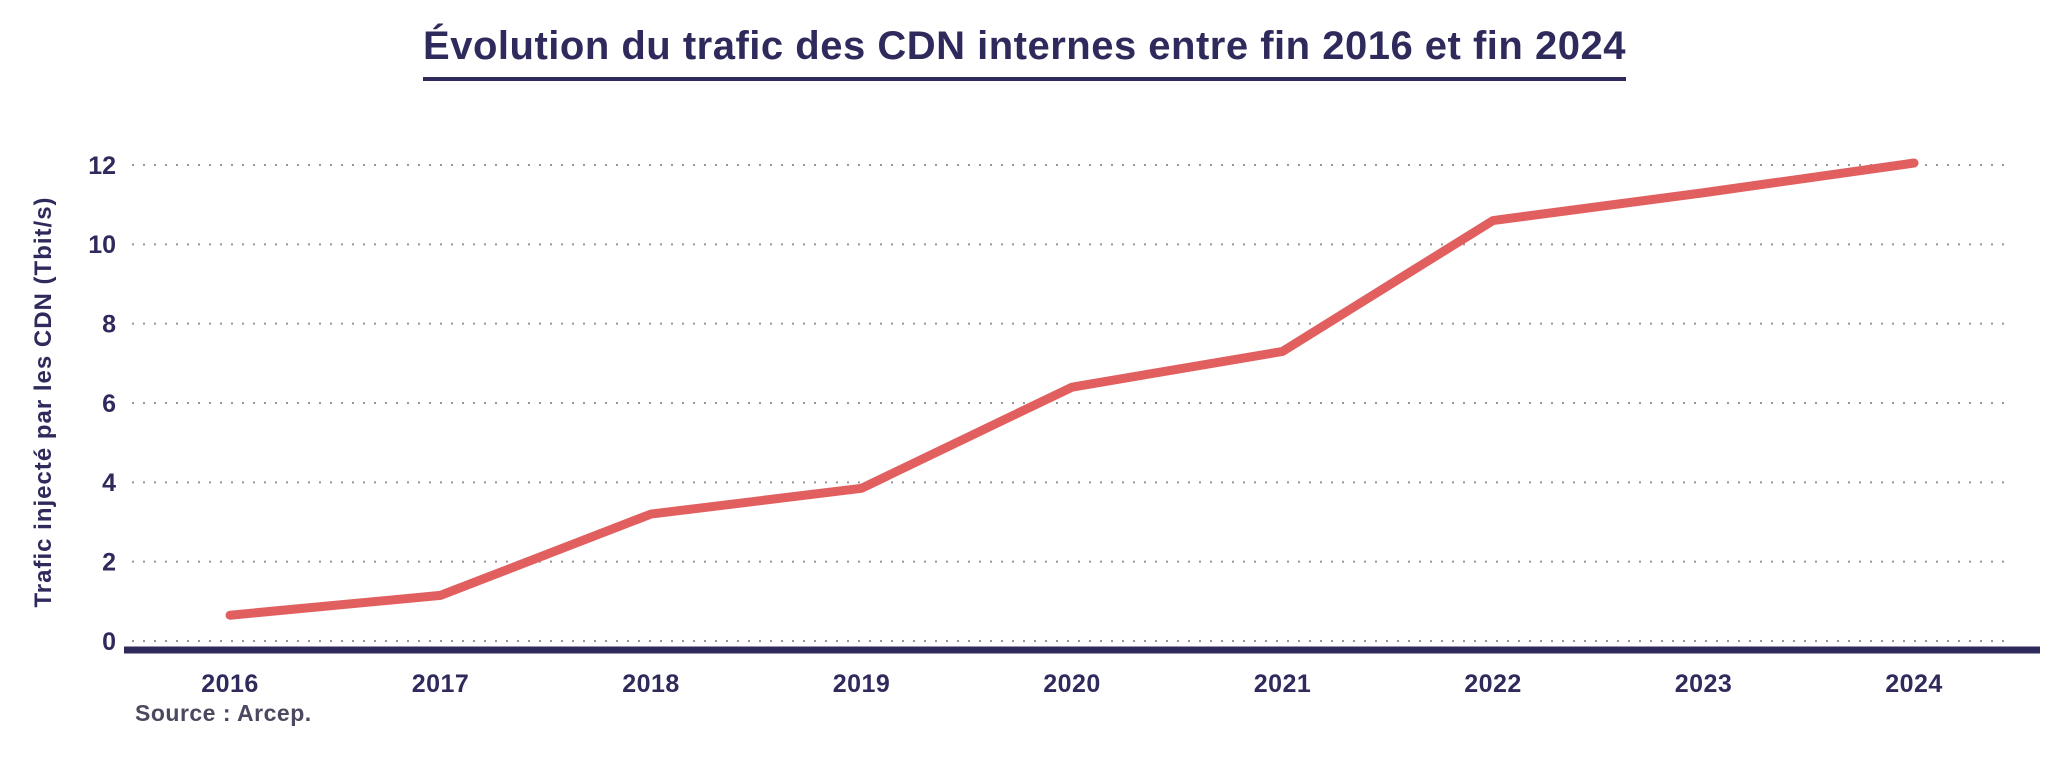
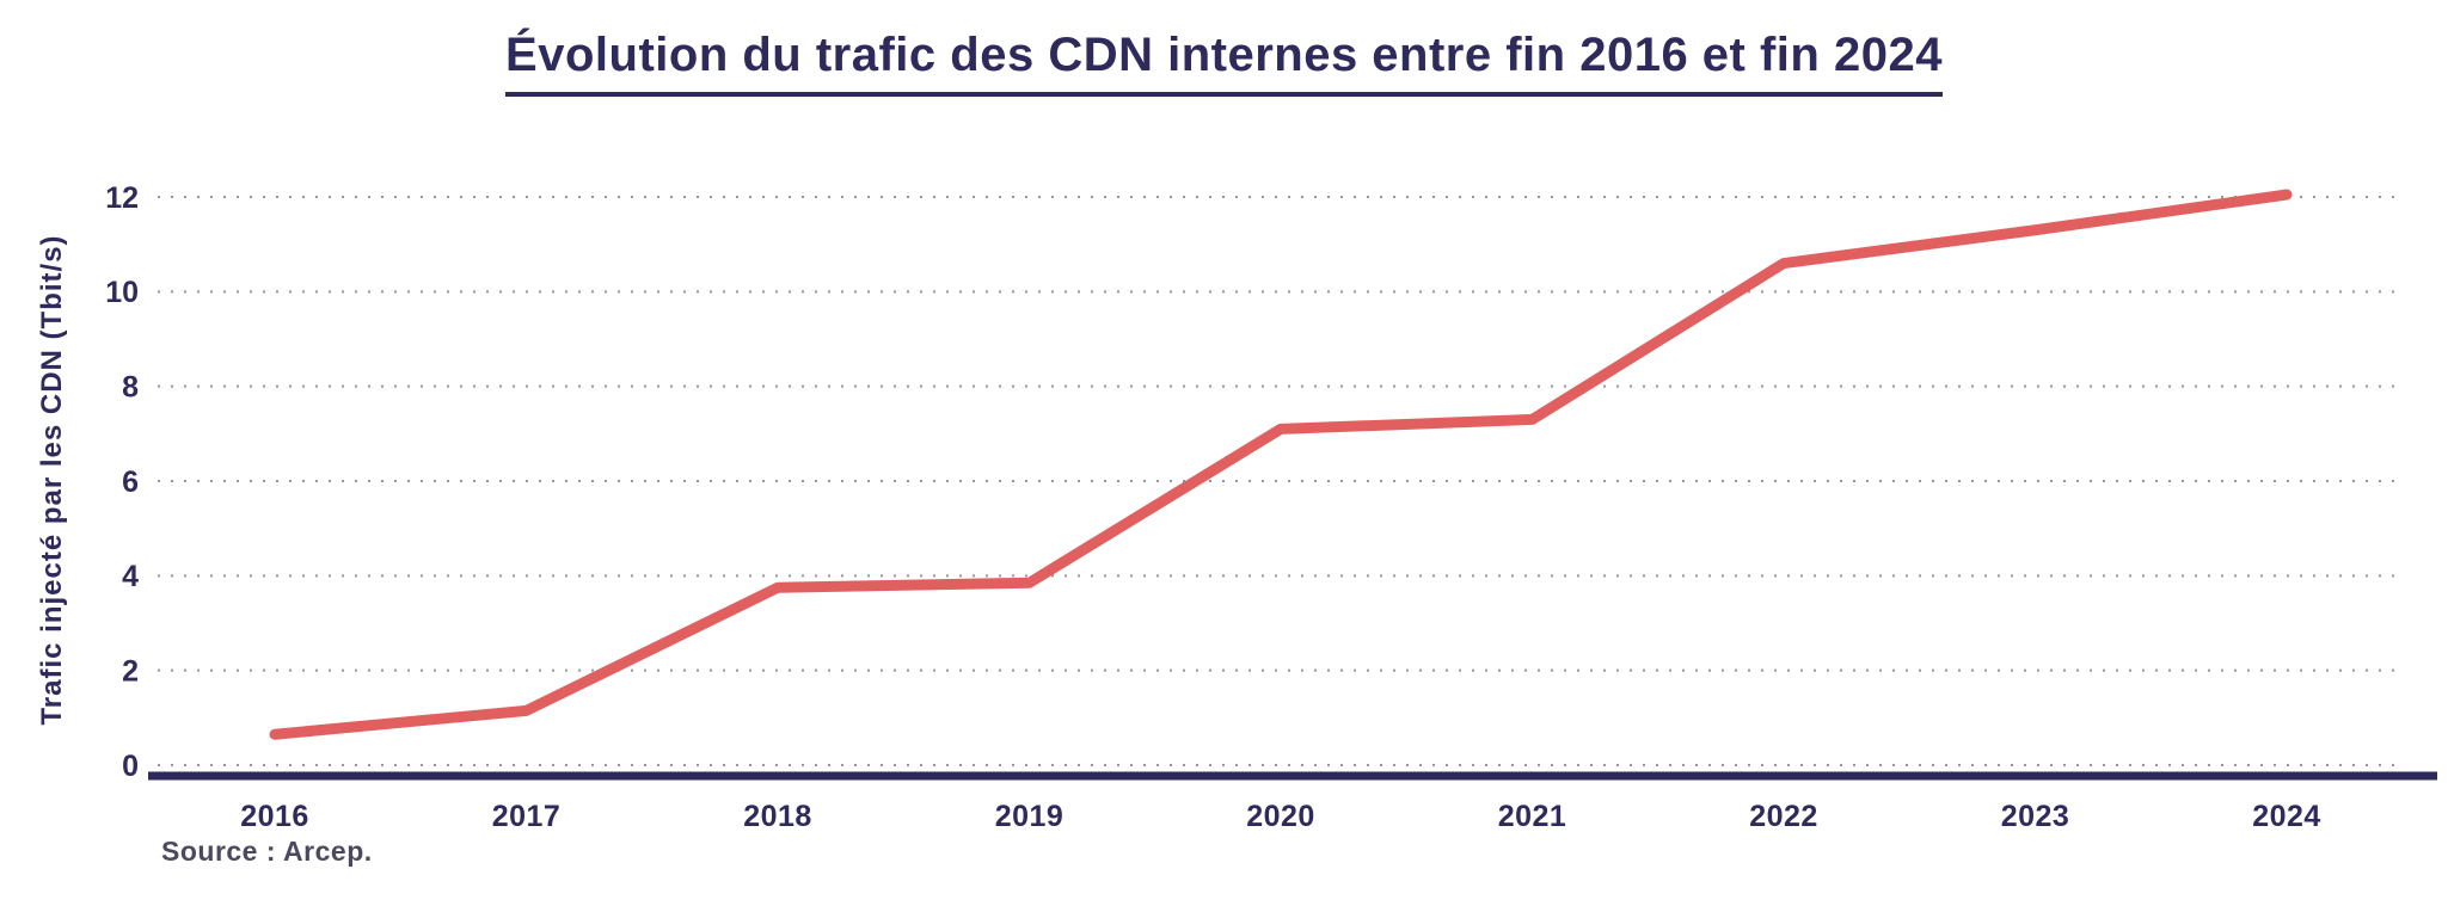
2018: 3.2 -> 3.8
2020: 6.4 -> 7.1
